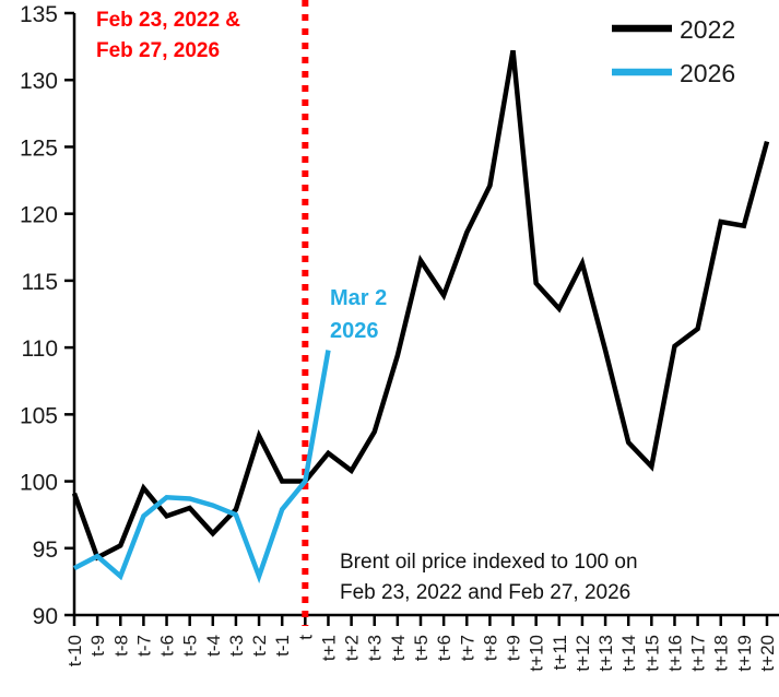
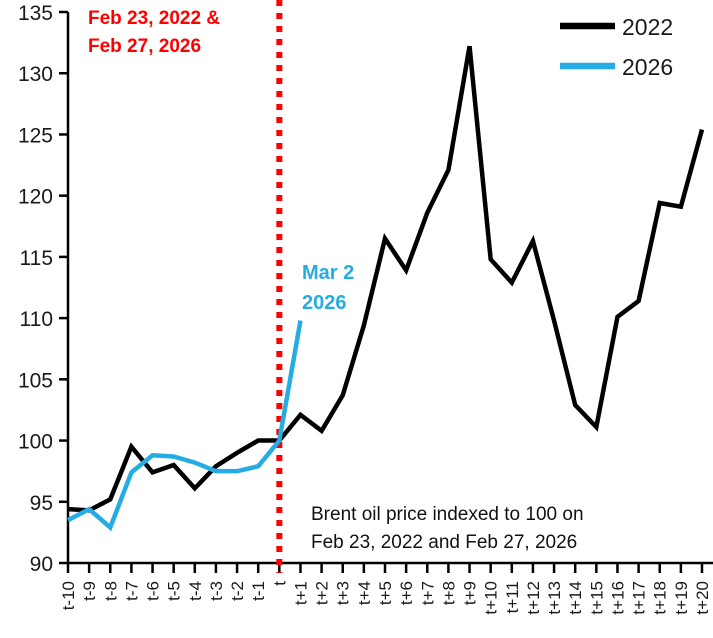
2022/t-10: 99.1 -> 94.4
2022/t-2: 103.4 -> 99.0
2026/t-2: 92.9 -> 97.5
